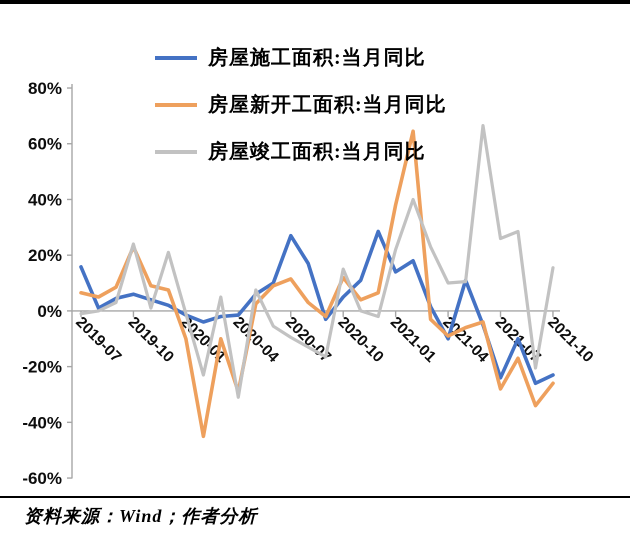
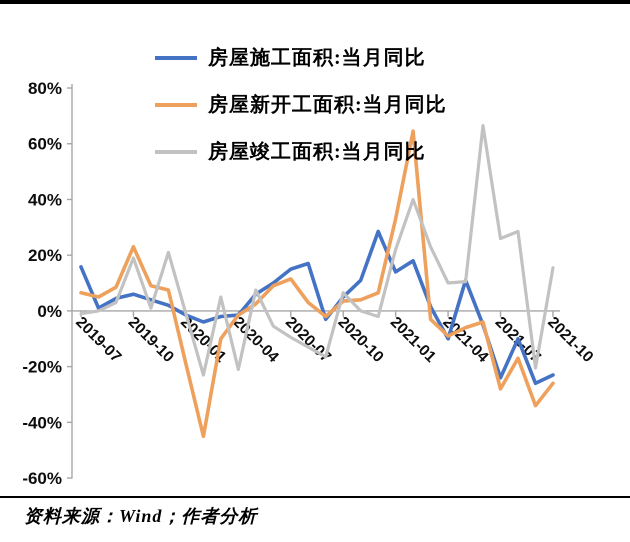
房屋竣工面积:当月同比/2019-10: 24% -> 19%
房屋新开工面积:当月同比/2020-01: -10% -> -19%
房屋新开工面积:当月同比/2020-04: -29% -> -2%
房屋竣工面积:当月同比/2020-04: -31% -> -21%
房屋施工面积:当月同比/2020-07: 27% -> 15%
房屋新开工面积:当月同比/2020-10: 12% -> 4%
房屋竣工面积:当月同比/2020-10: 15% -> 6%
房屋新开工面积:当月同比/2021-01: 38% -> 33%
